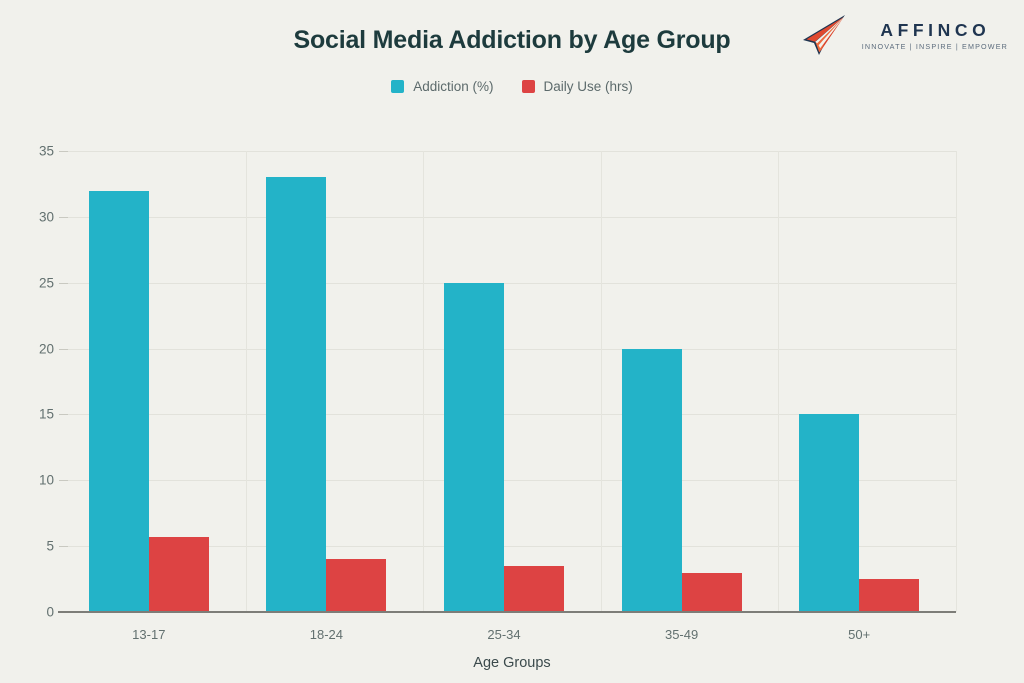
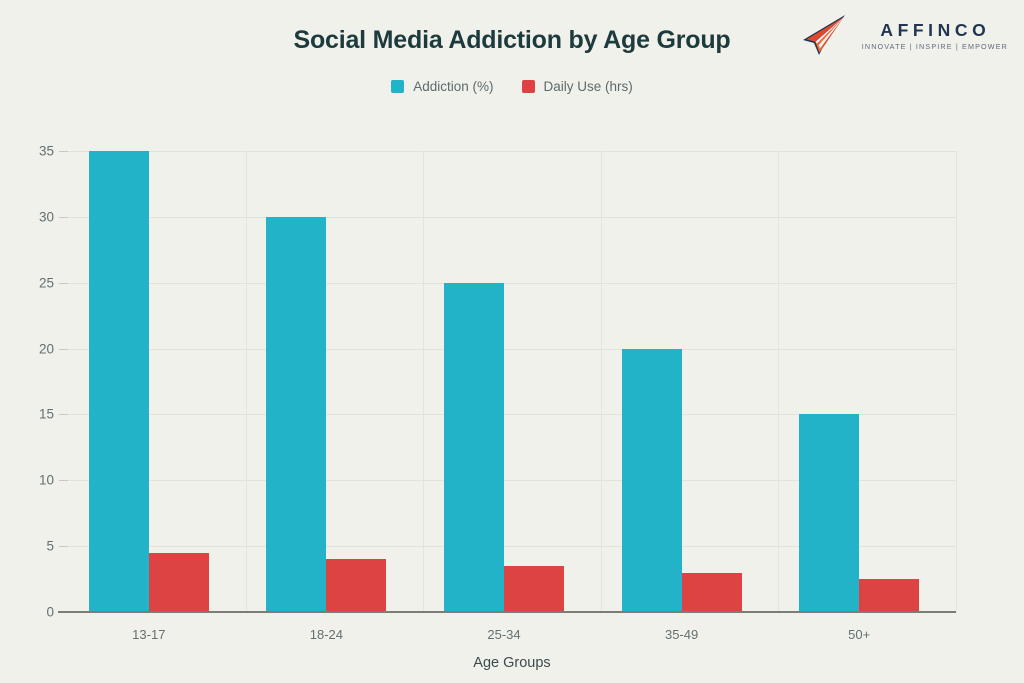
Addiction (%)/13-17: 32 -> 35
Daily Use (hrs)/13-17: 5.7 -> 4.5
Addiction (%)/18-24: 33 -> 30
